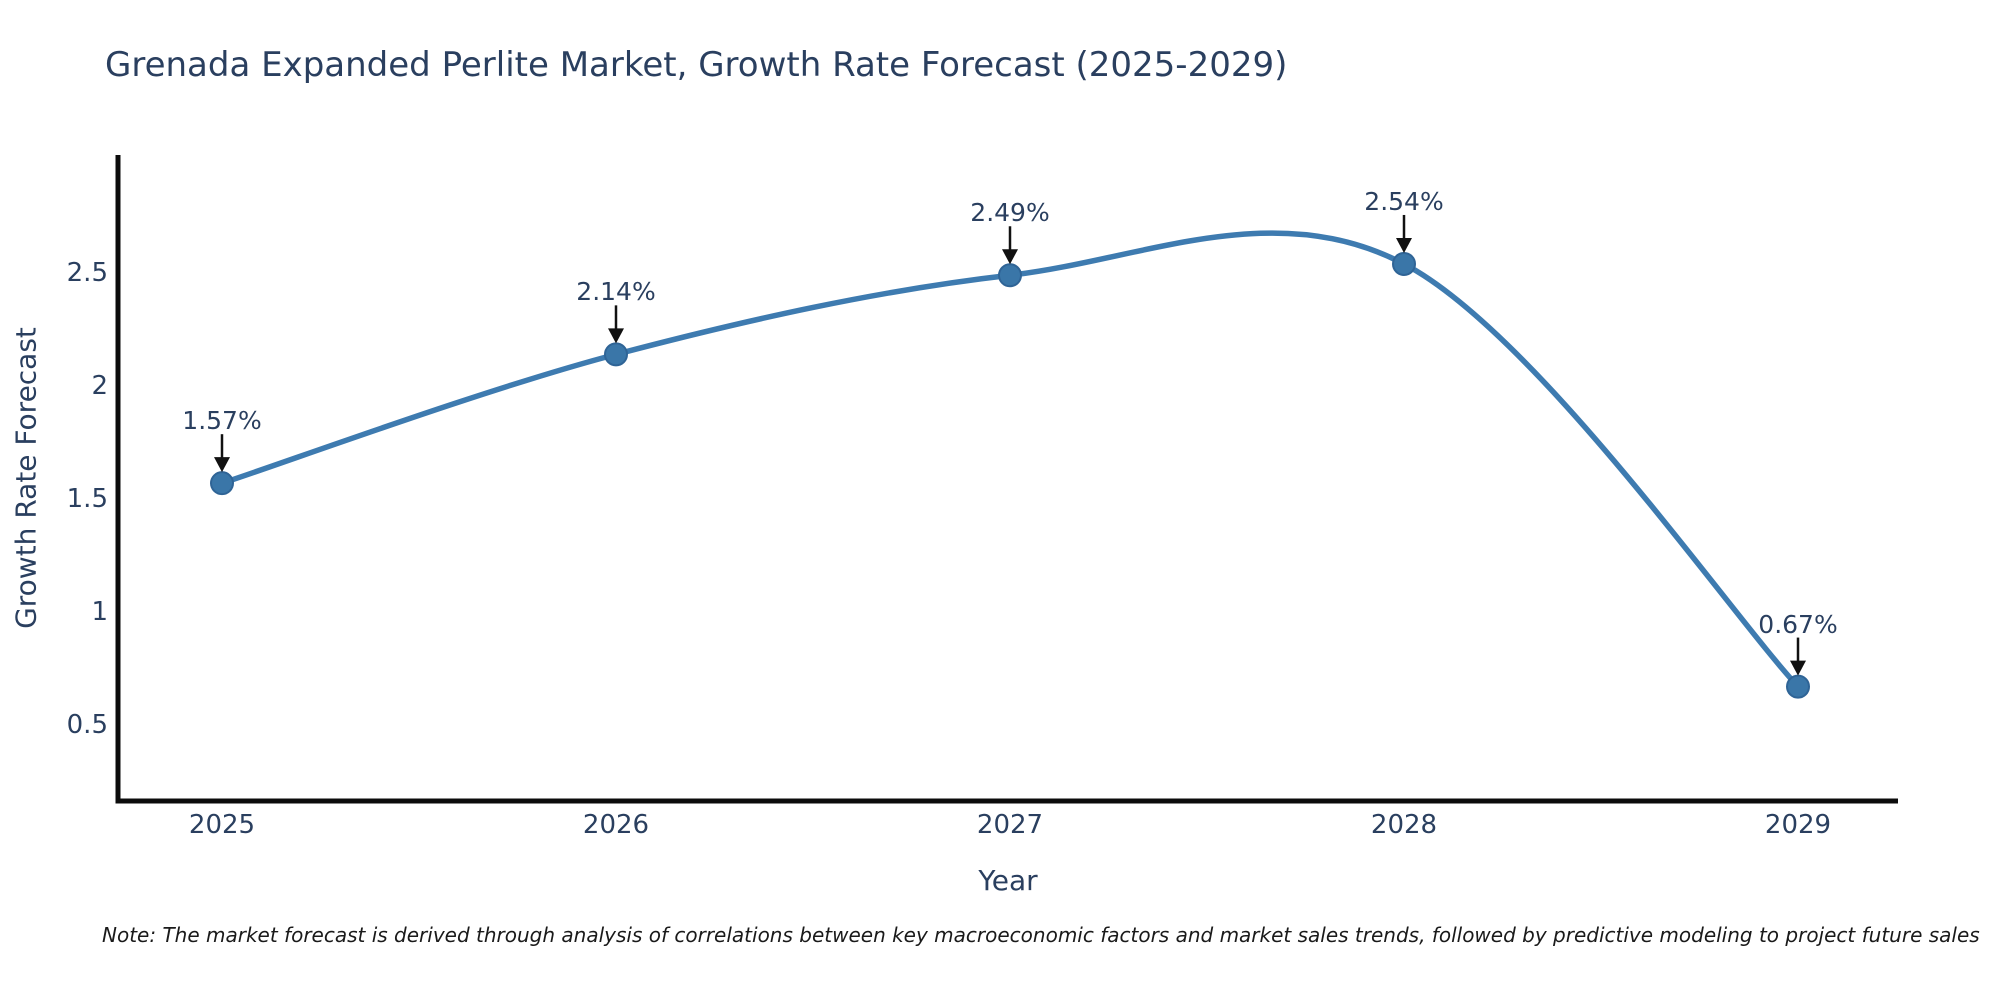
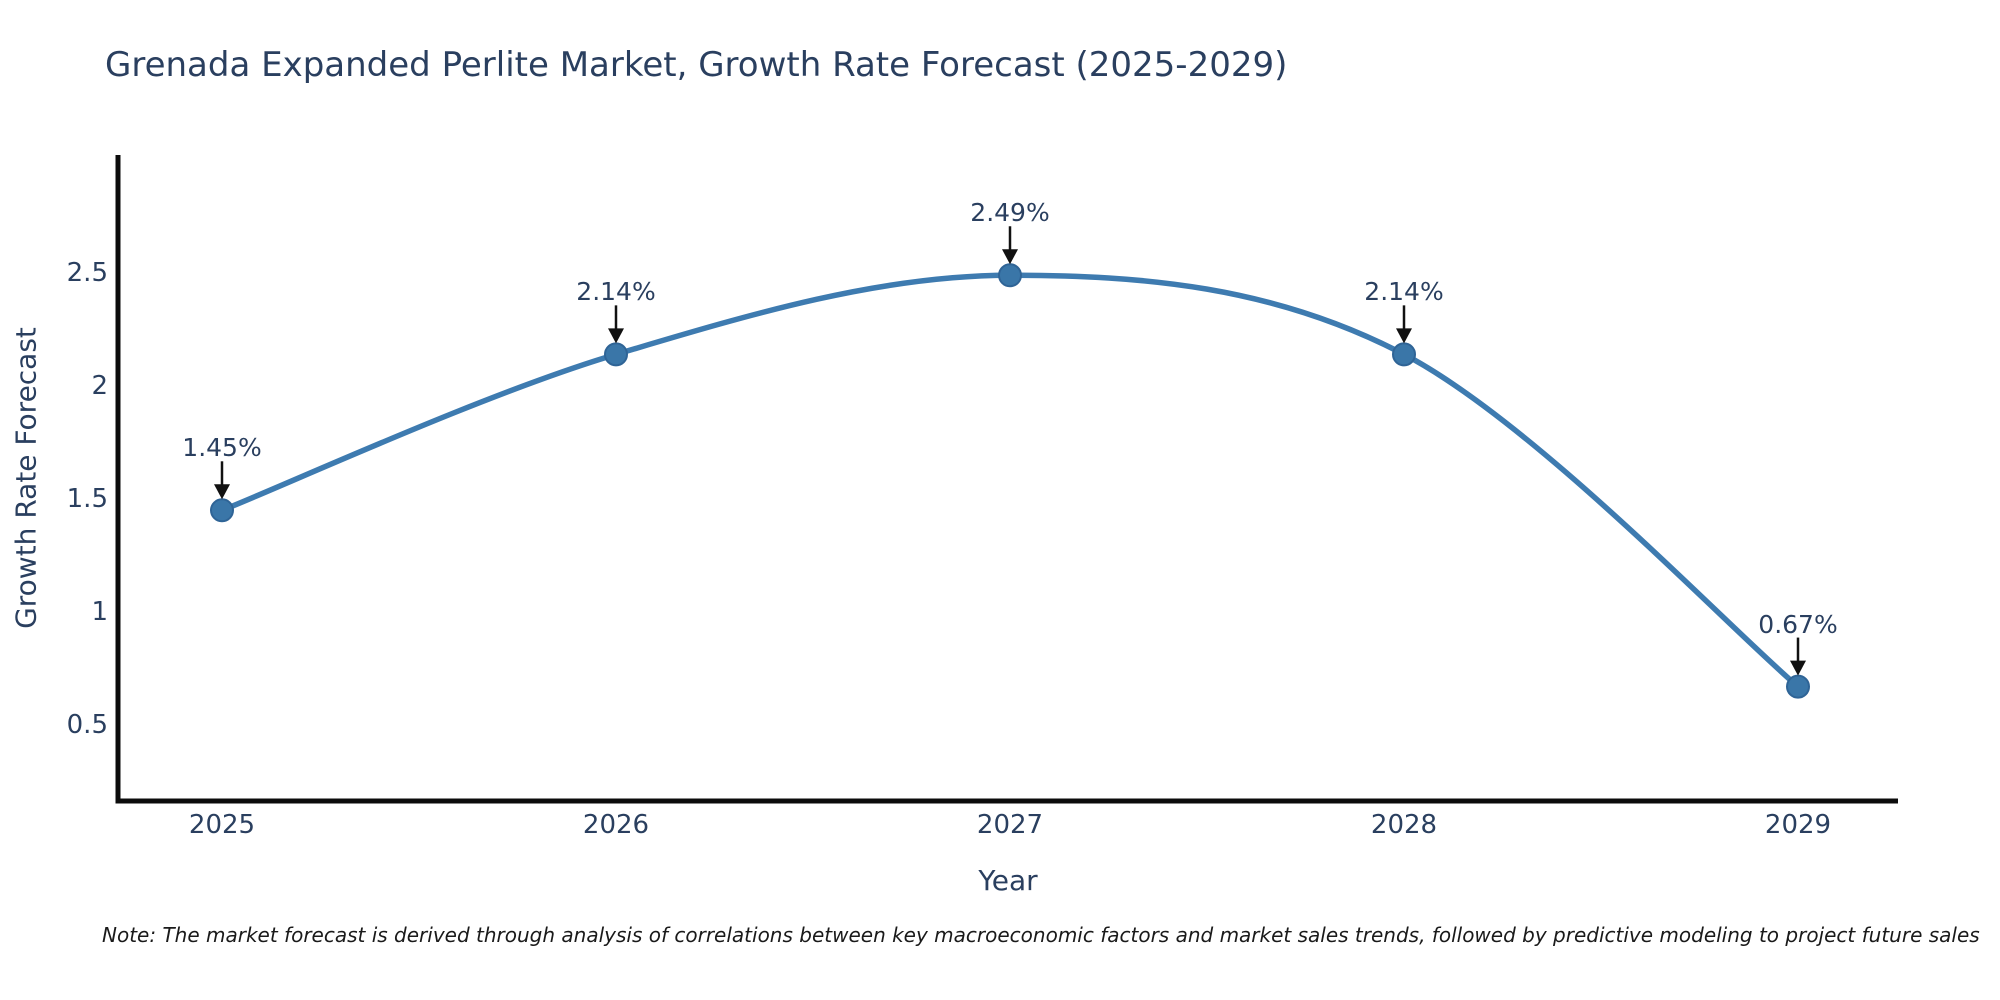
2025: 1.57% -> 1.45%
2028: 2.54% -> 2.14%
